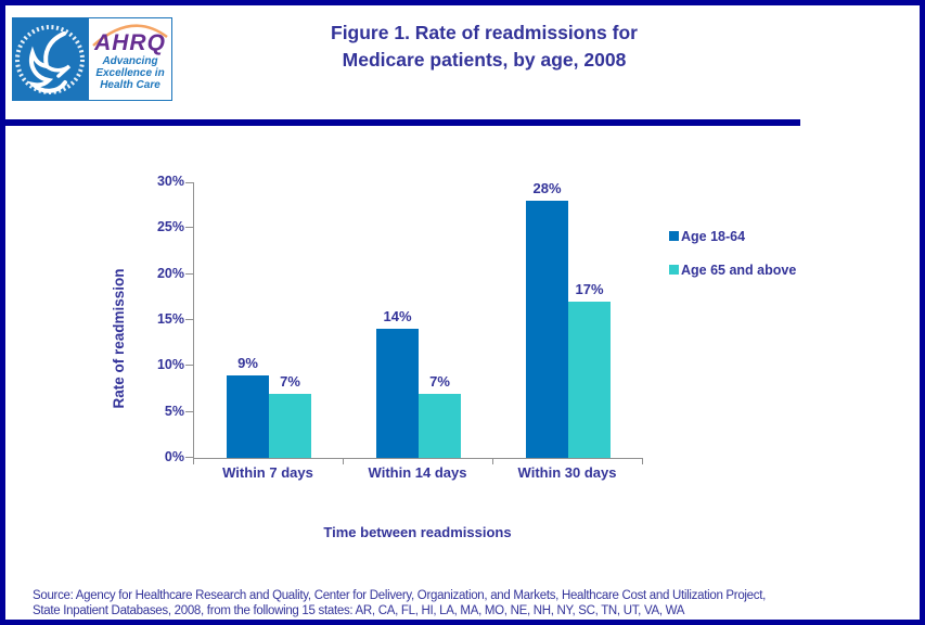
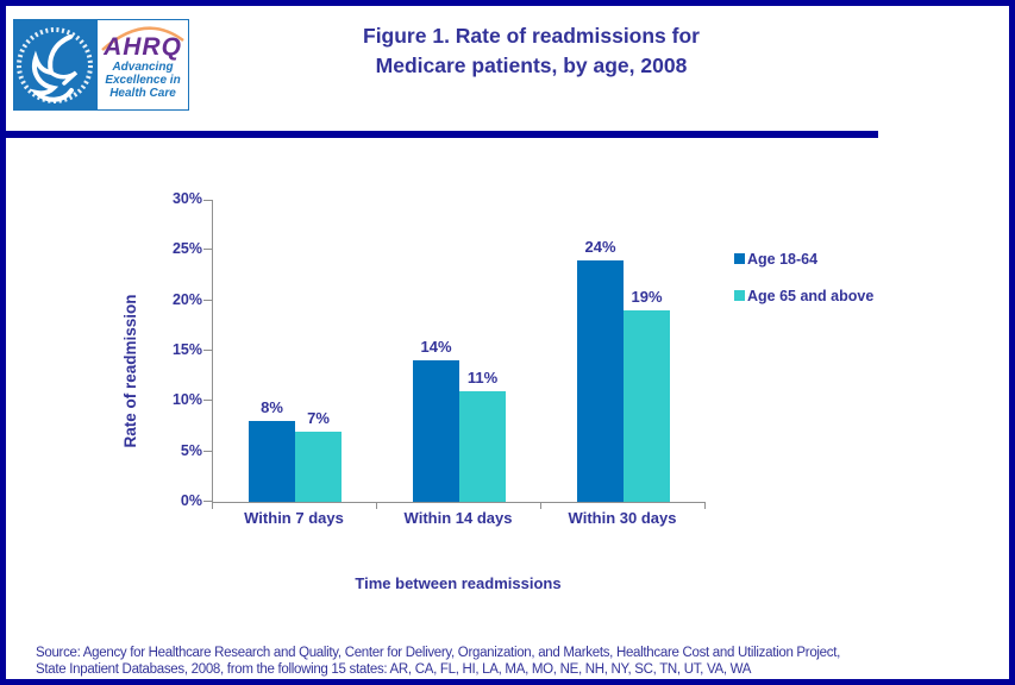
Age 18-64/Within 7 days: 9% -> 8%
Age 65 and above/Within 14 days: 7% -> 11%
Age 18-64/Within 30 days: 28% -> 24%
Age 65 and above/Within 30 days: 17% -> 19%
